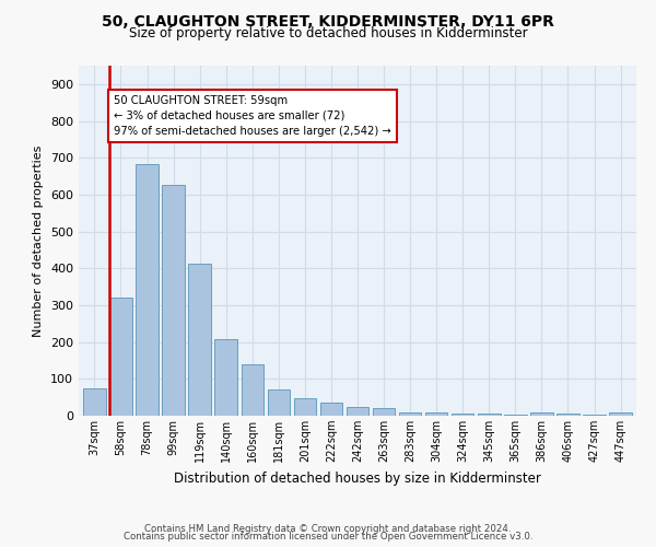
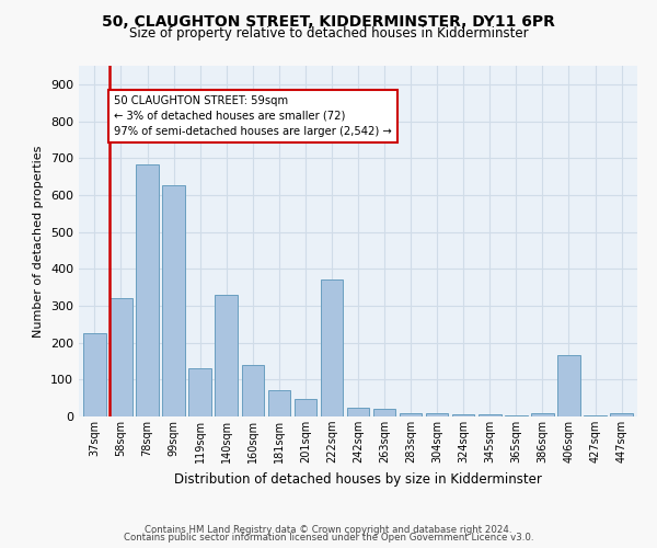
37sqm: 75 -> 225
119sqm: 412 -> 130
140sqm: 207 -> 330
222sqm: 35 -> 370
406sqm: 5 -> 165
